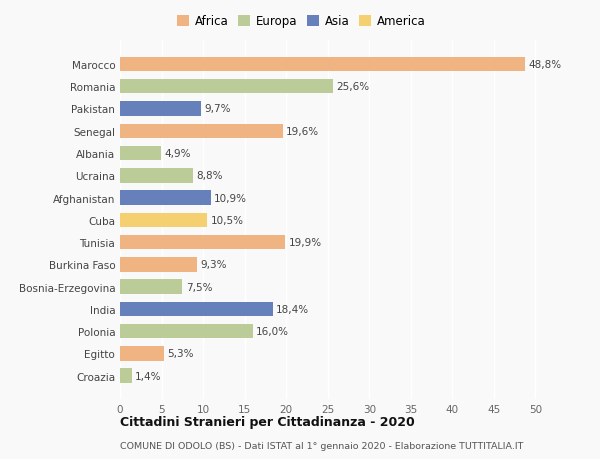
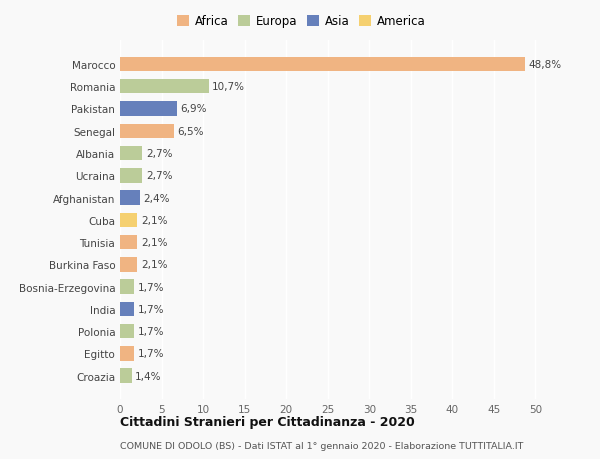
Romania: 25,6% -> 10,7%
Pakistan: 9,7% -> 6,9%
Senegal: 19,6% -> 6,5%
Albania: 4,9% -> 2,7%
Ucraina: 8,8% -> 2,7%
Afghanistan: 10,9% -> 2,4%
Cuba: 10,5% -> 2,1%
Tunisia: 19,9% -> 2,1%
Burkina Faso: 9,3% -> 2,1%
Bosnia-Erzegovina: 7,5% -> 1,7%
India: 18,4% -> 1,7%
Polonia: 16,0% -> 1,7%
Egitto: 5,3% -> 1,7%
